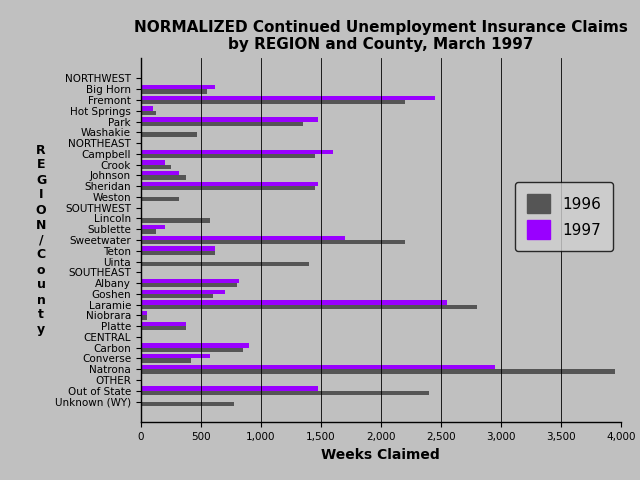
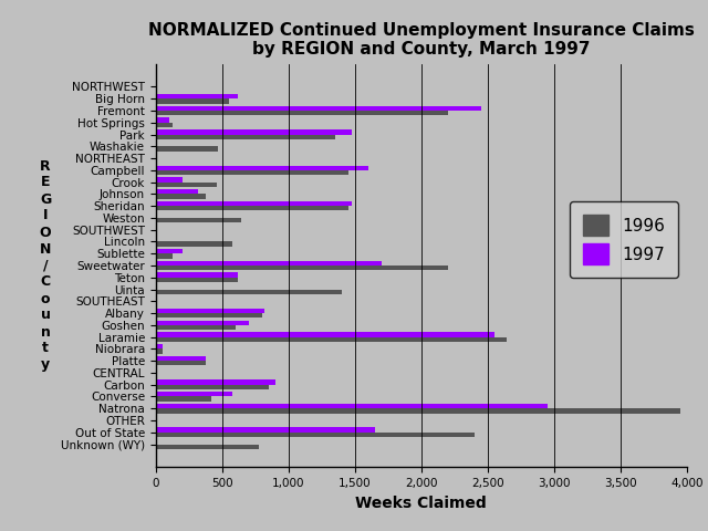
1996/Crook: 250 -> 460
1996/Weston: 320 -> 640
1996/Laramie: 2,800 -> 2,640
1997/Out of State: 1,480 -> 1,650
